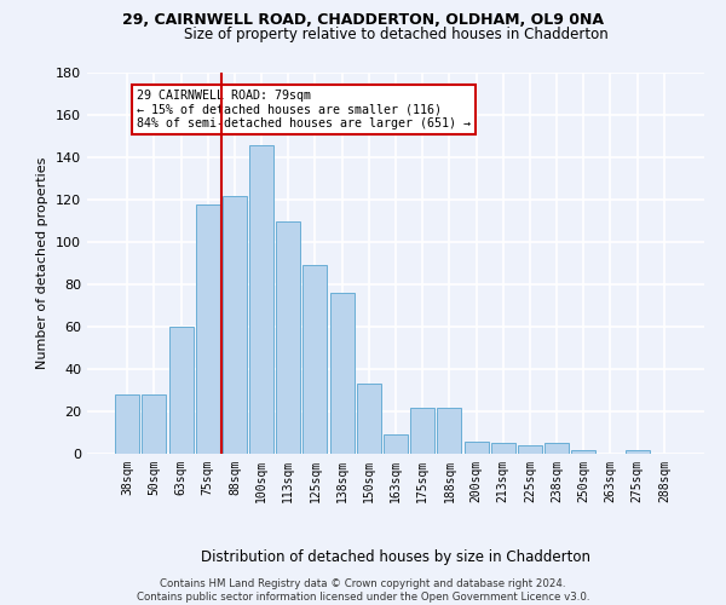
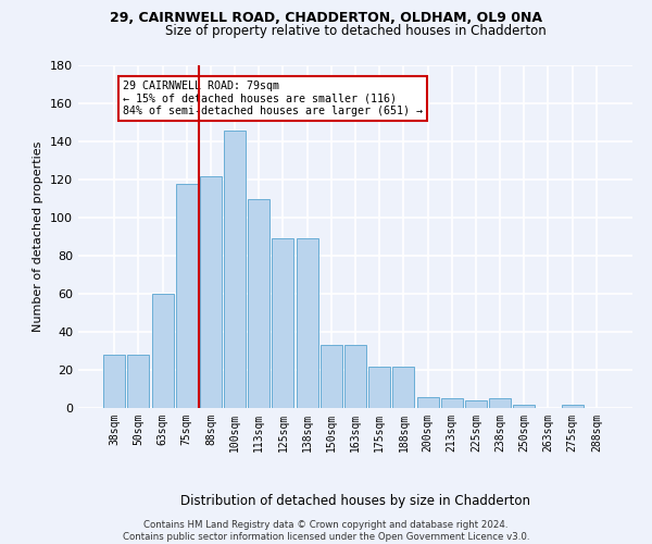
138sqm: 76 -> 89
163sqm: 9 -> 33
